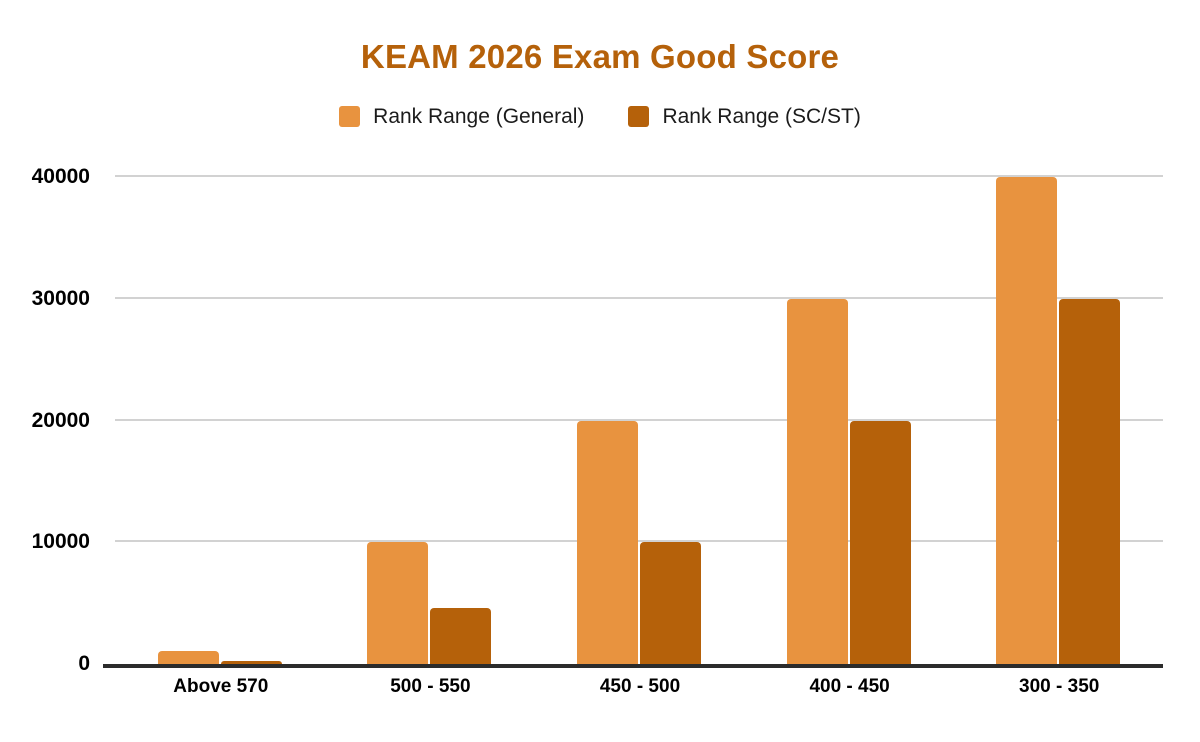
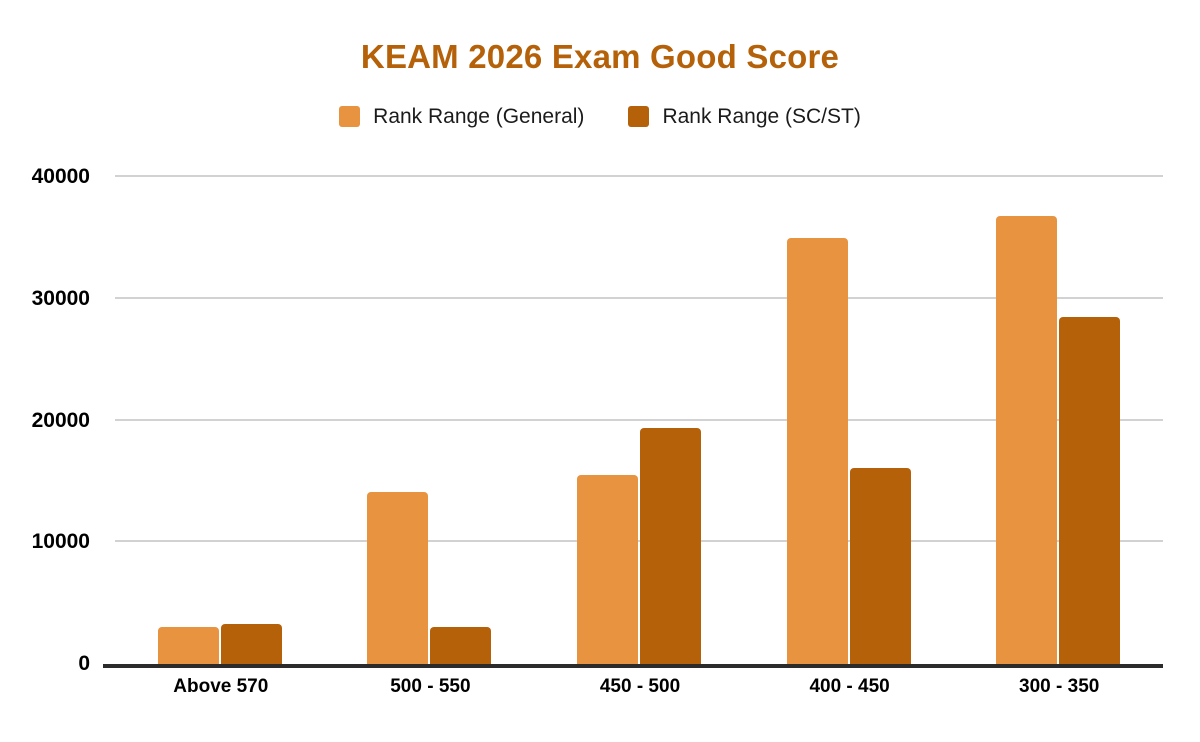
Rank Range (General)/Above 570: 1100 -> 3000
Rank Range (SC/ST)/Above 570: 200 -> 3300
Rank Range (General)/500 - 550: 10000 -> 14100
Rank Range (SC/ST)/500 - 550: 4600 -> 3000
Rank Range (General)/450 - 500: 20000 -> 15500
Rank Range (SC/ST)/450 - 500: 10000 -> 19400
Rank Range (General)/400 - 450: 30000 -> 35000
Rank Range (SC/ST)/400 - 450: 20000 -> 16100
Rank Range (General)/300 - 350: 40000 -> 36800
Rank Range (SC/ST)/300 - 350: 30000 -> 28500
